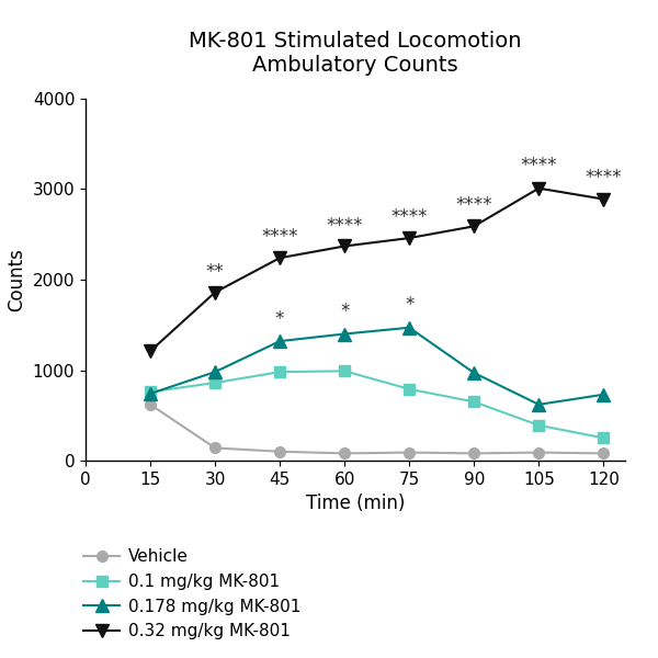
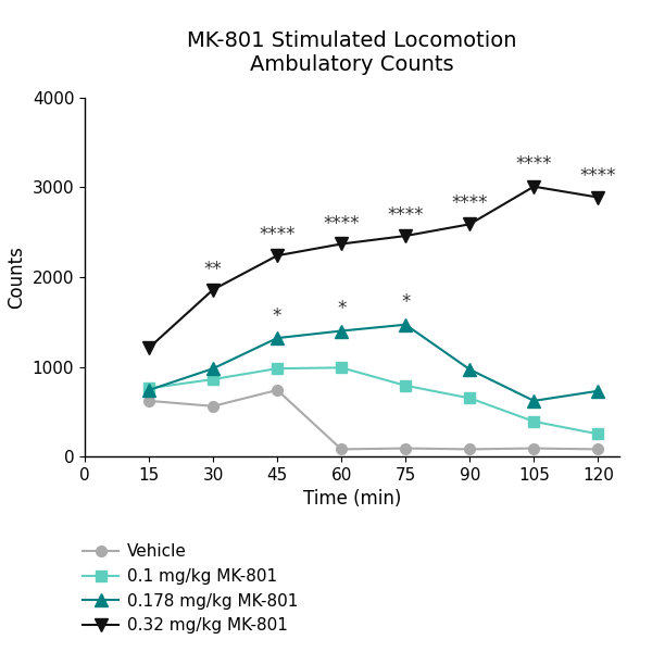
Vehicle/30: 140 -> 560
Vehicle/45: 100 -> 740
